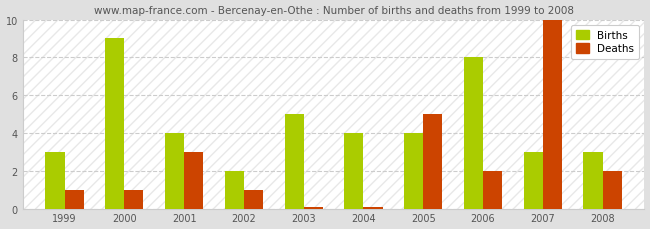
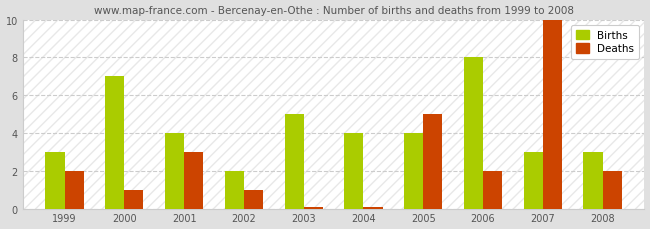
Deaths/1999: 1.0 -> 2.0
Births/2000: 9 -> 7
